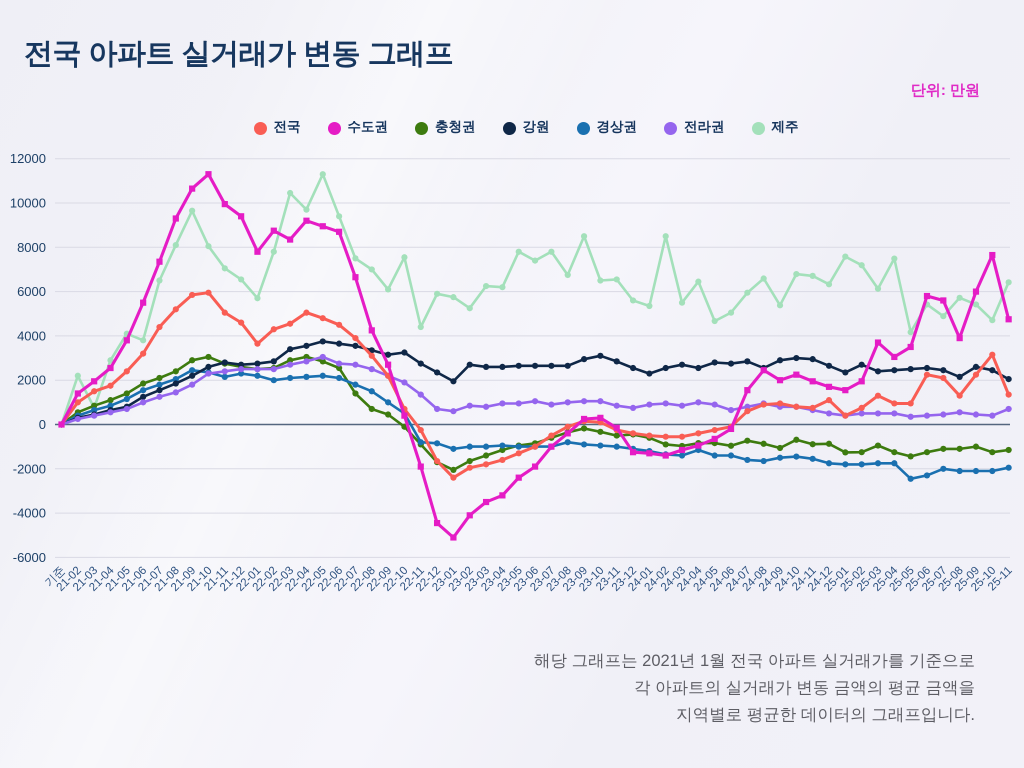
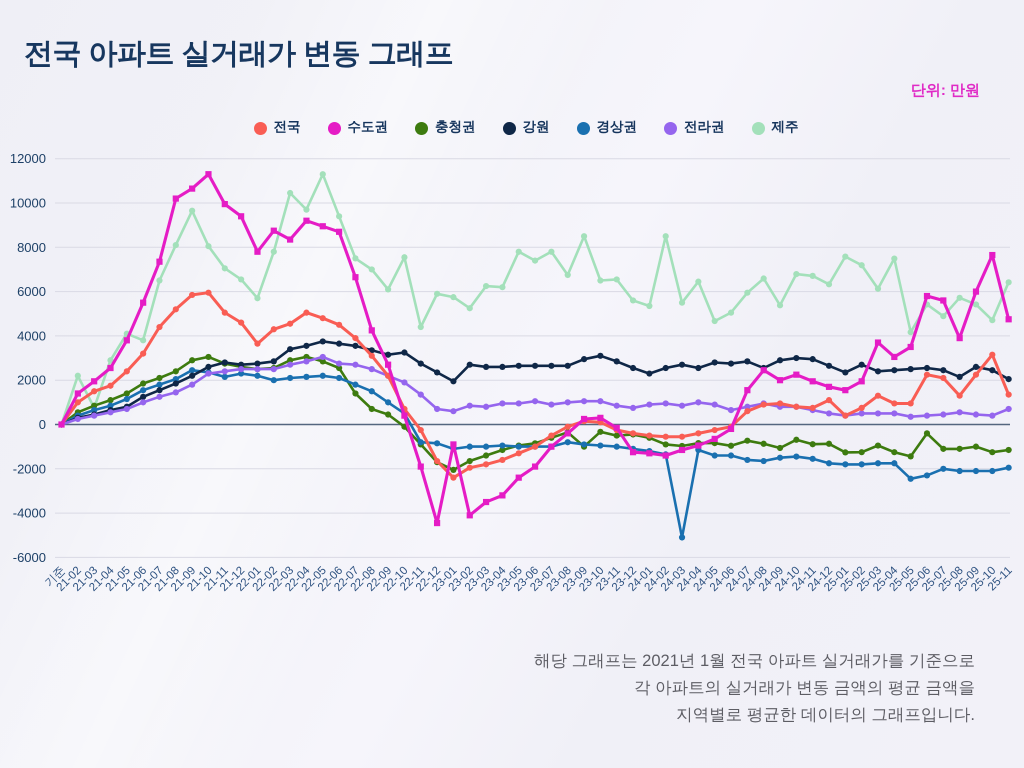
수도권/21-08: 9300 -> 10200
수도권/23-01: -5100 -> -900
충청권/23-09: -200 -> -1000
경상권/24-03: -1400 -> -5100
충청권/25-06: -1200 -> -400
